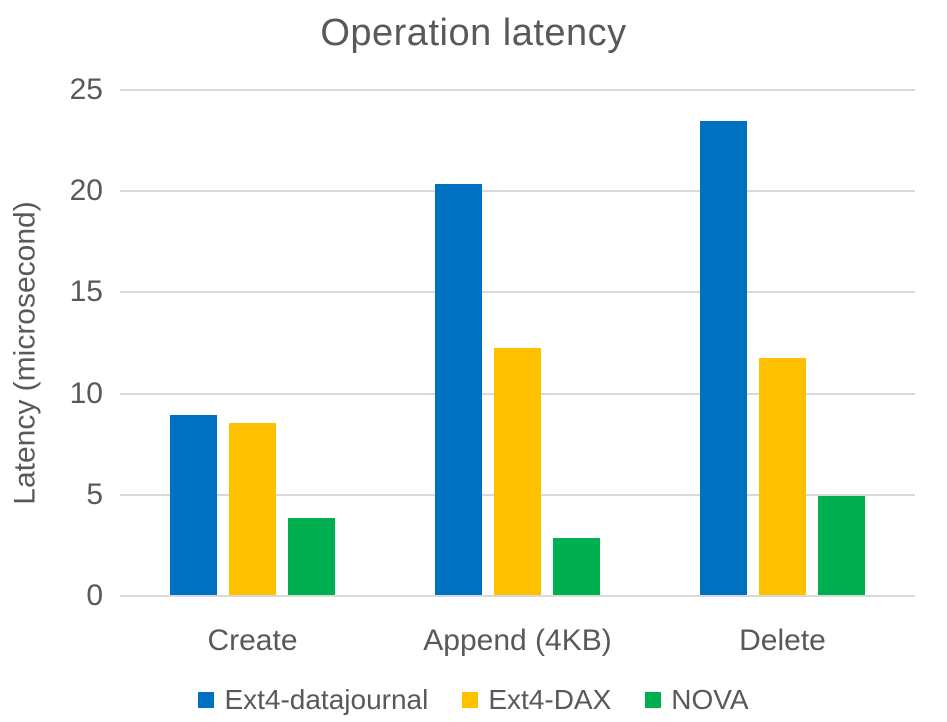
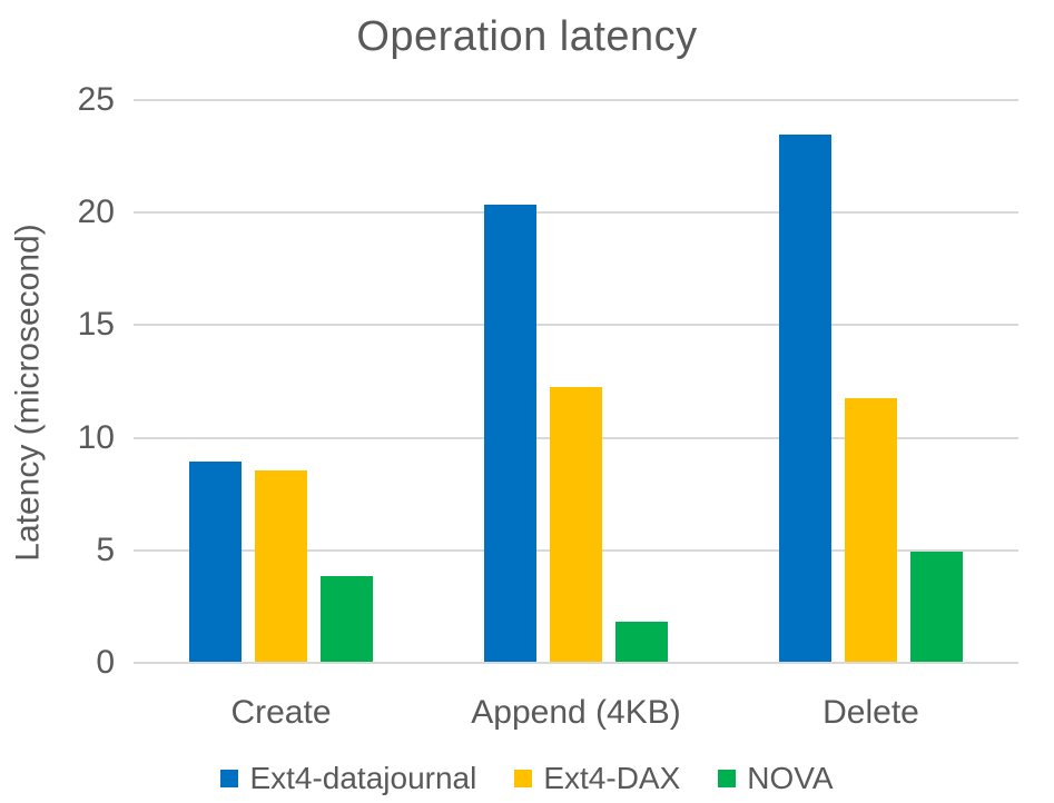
NOVA/Append (4KB): 2.8 -> 1.8
